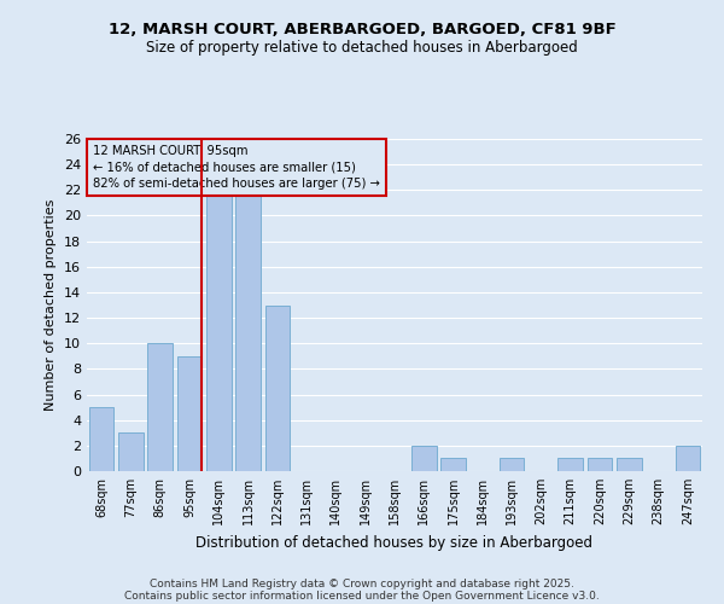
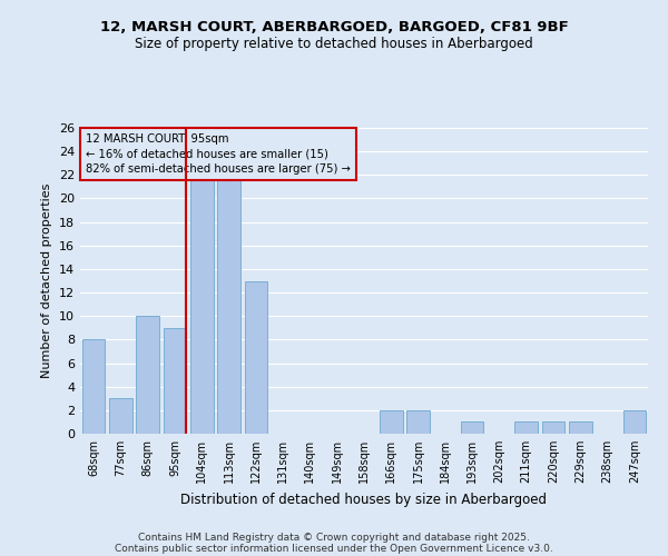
68sqm: 5 -> 8
175sqm: 1 -> 2
